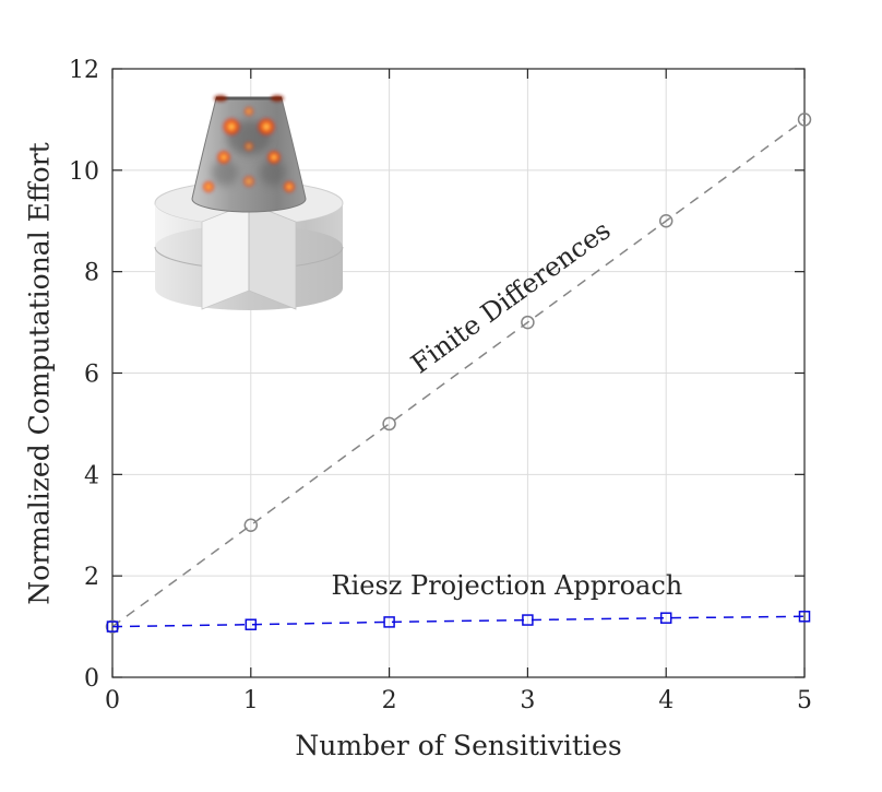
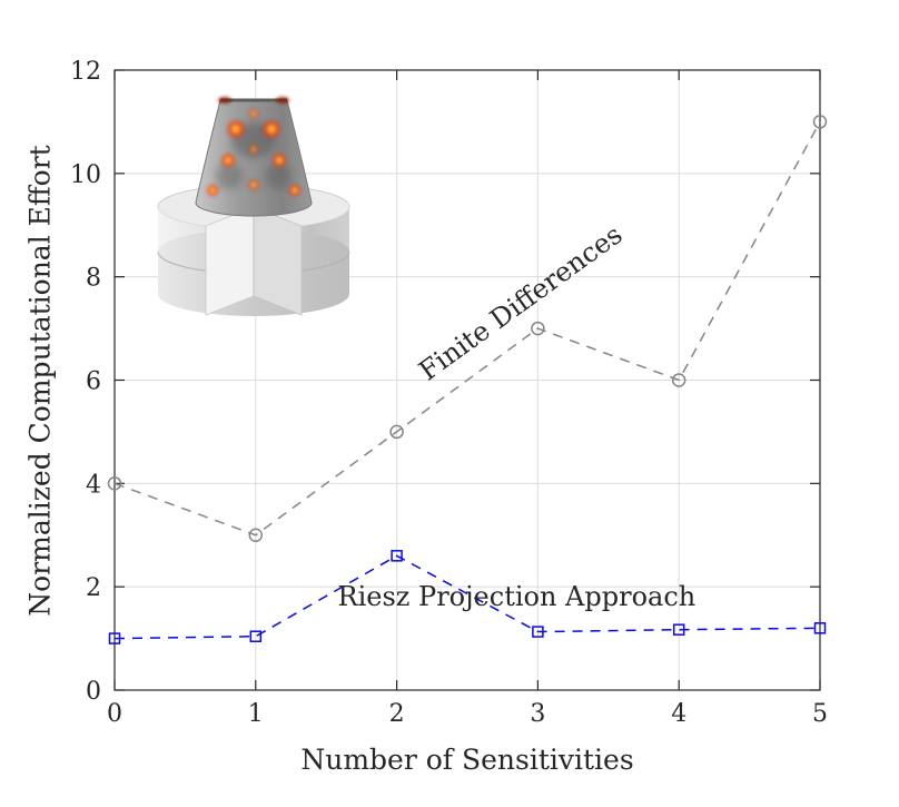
Finite Differences/0: 1 -> 4
Riesz Projection Approach/2: 1.1 -> 2.6
Finite Differences/4: 9 -> 6
